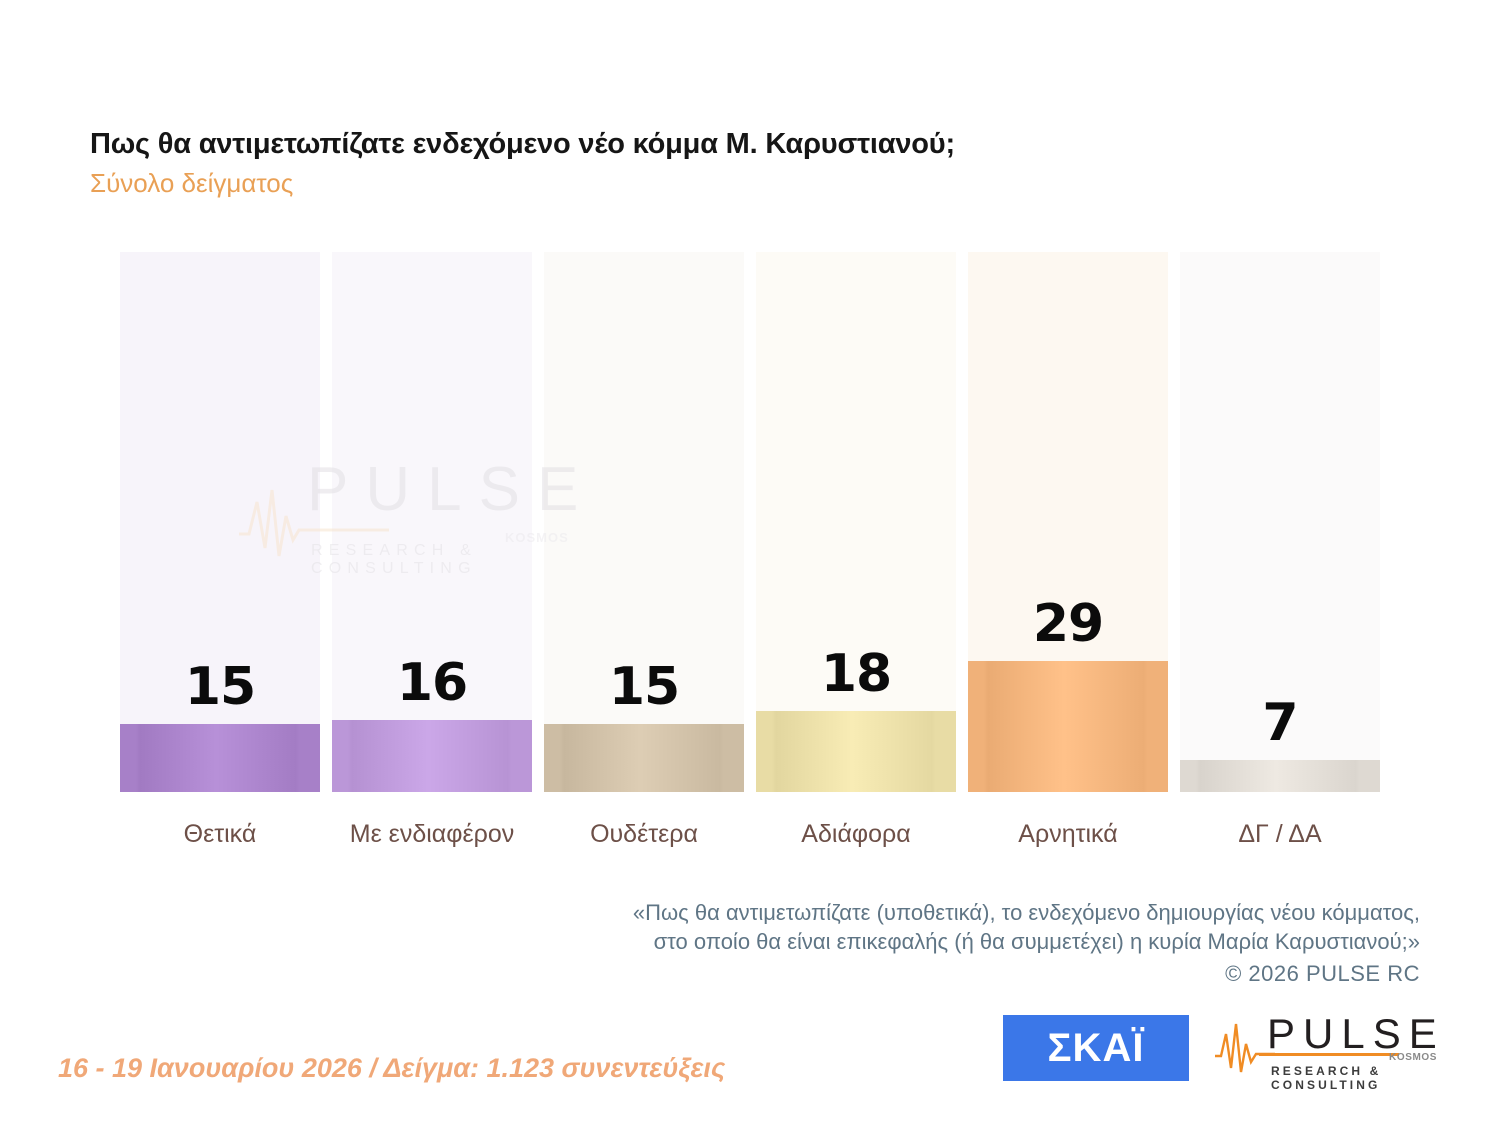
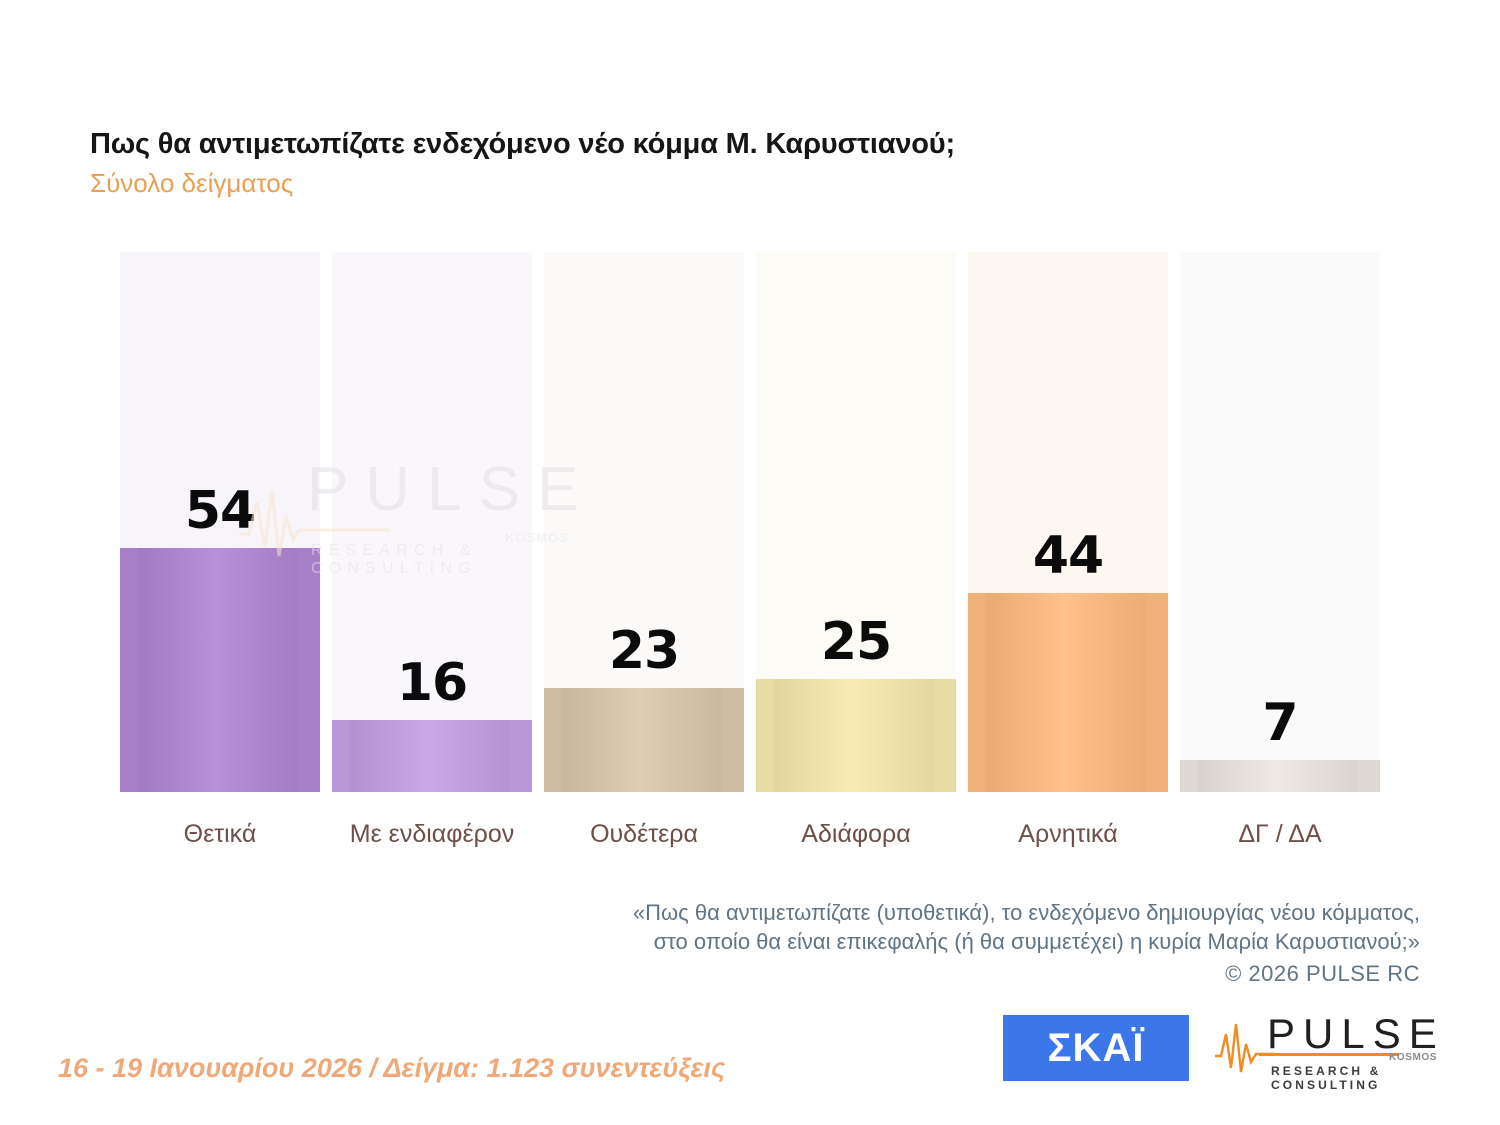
Θετικά: 15 -> 54
Ουδέτερα: 15 -> 23
Αδιάφορα: 18 -> 25
Αρνητικά: 29 -> 44
